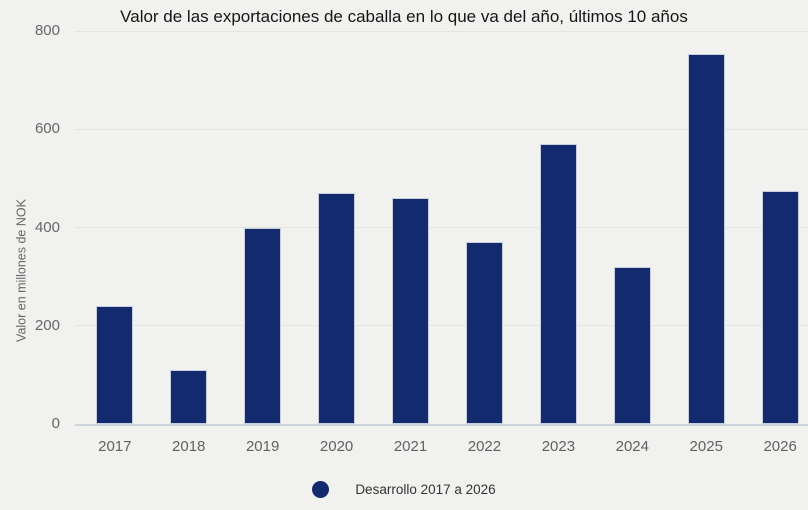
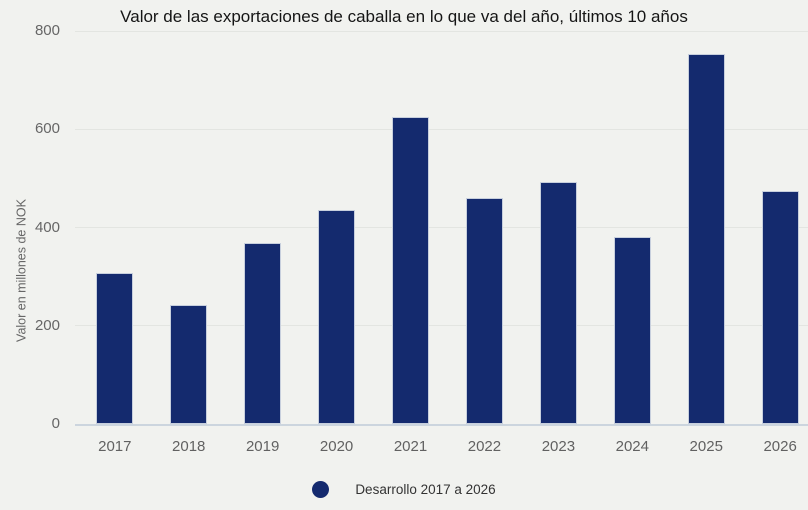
2017: 240 -> 310
2018: 110 -> 240
2019: 400 -> 370
2020: 470 -> 440
2021: 460 -> 620
2022: 370 -> 460
2023: 570 -> 490
2024: 320 -> 380
